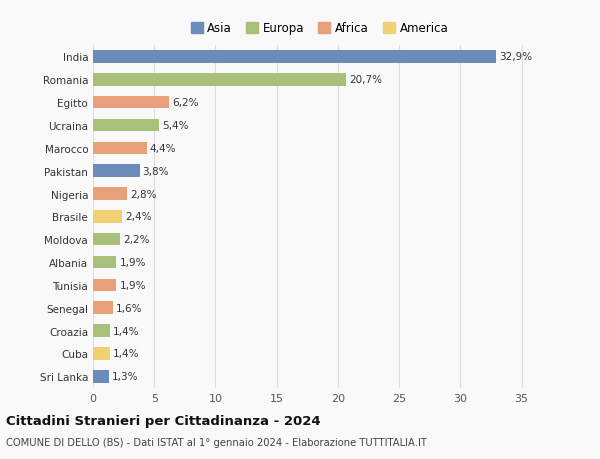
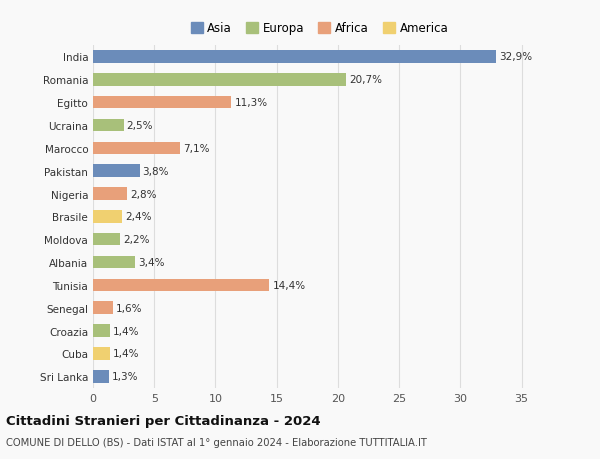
Egitto: 6,2% -> 11,3%
Ucraina: 5,4% -> 2,5%
Marocco: 4,4% -> 7,1%
Albania: 1,9% -> 3,4%
Tunisia: 1,9% -> 14,4%
